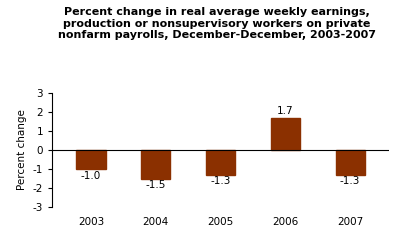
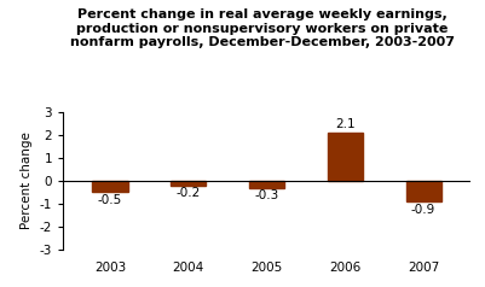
2003: -1.0 -> -0.5
2004: -1.5 -> -0.2
2005: -1.3 -> -0.3
2006: 1.7 -> 2.1
2007: -1.3 -> -0.9
